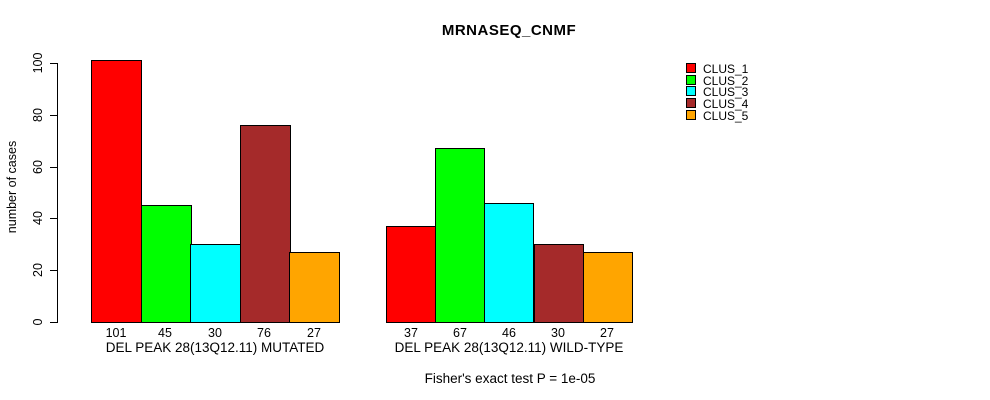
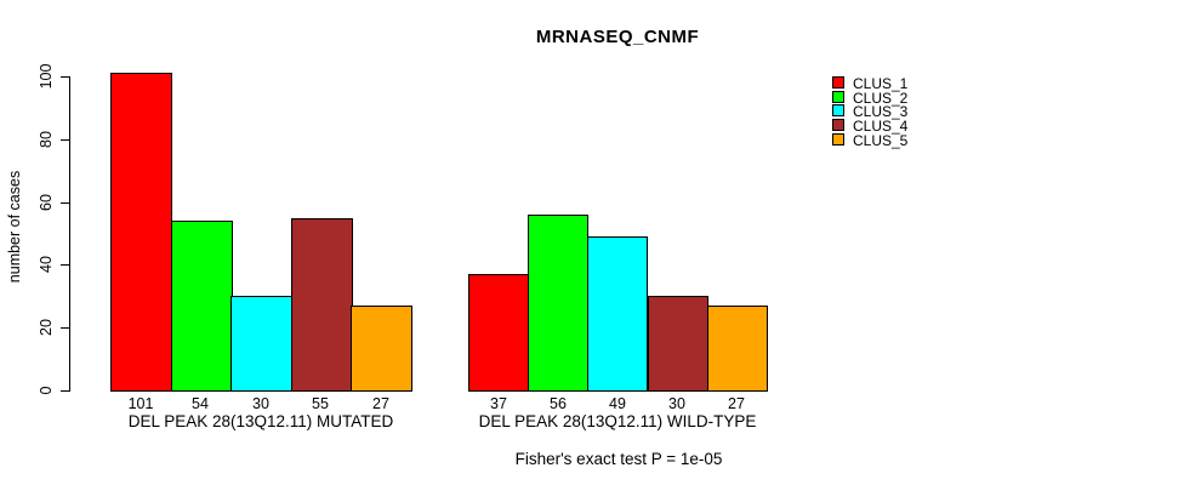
CLUS_2/DEL PEAK 28(13Q12.11) MUTATED: 45 -> 54
CLUS_4/DEL PEAK 28(13Q12.11) MUTATED: 76 -> 55
CLUS_2/DEL PEAK 28(13Q12.11) WILD-TYPE: 67 -> 56
CLUS_3/DEL PEAK 28(13Q12.11) WILD-TYPE: 46 -> 49
